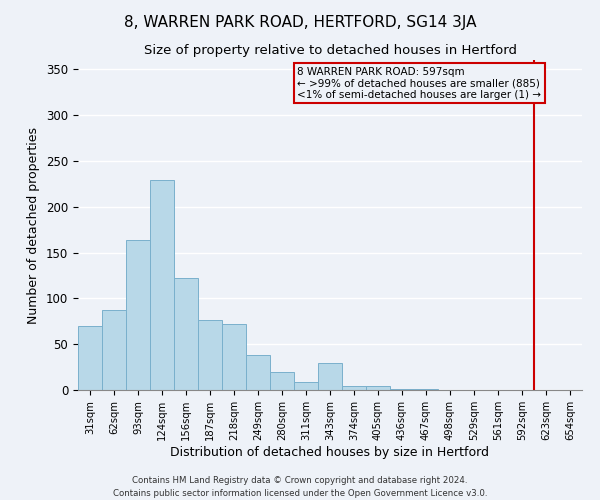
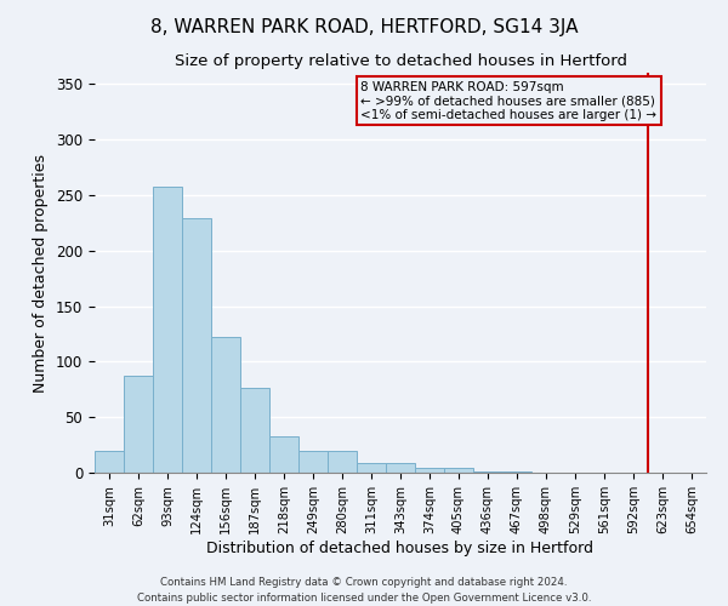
31sqm: 70 -> 20
93sqm: 164 -> 257
218sqm: 72 -> 33
249sqm: 38 -> 20
343sqm: 30 -> 9
